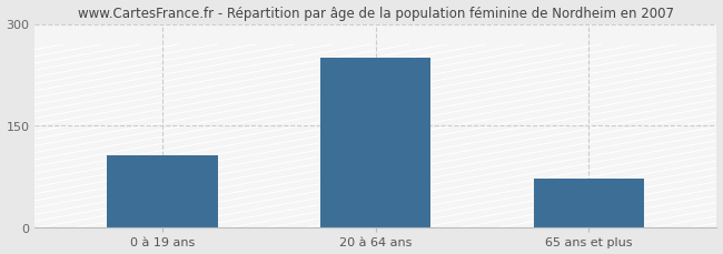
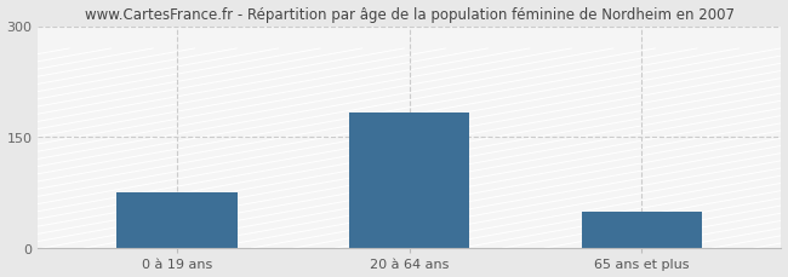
0 à 19 ans: 106 -> 75
20 à 64 ans: 250 -> 183
65 ans et plus: 72 -> 50
